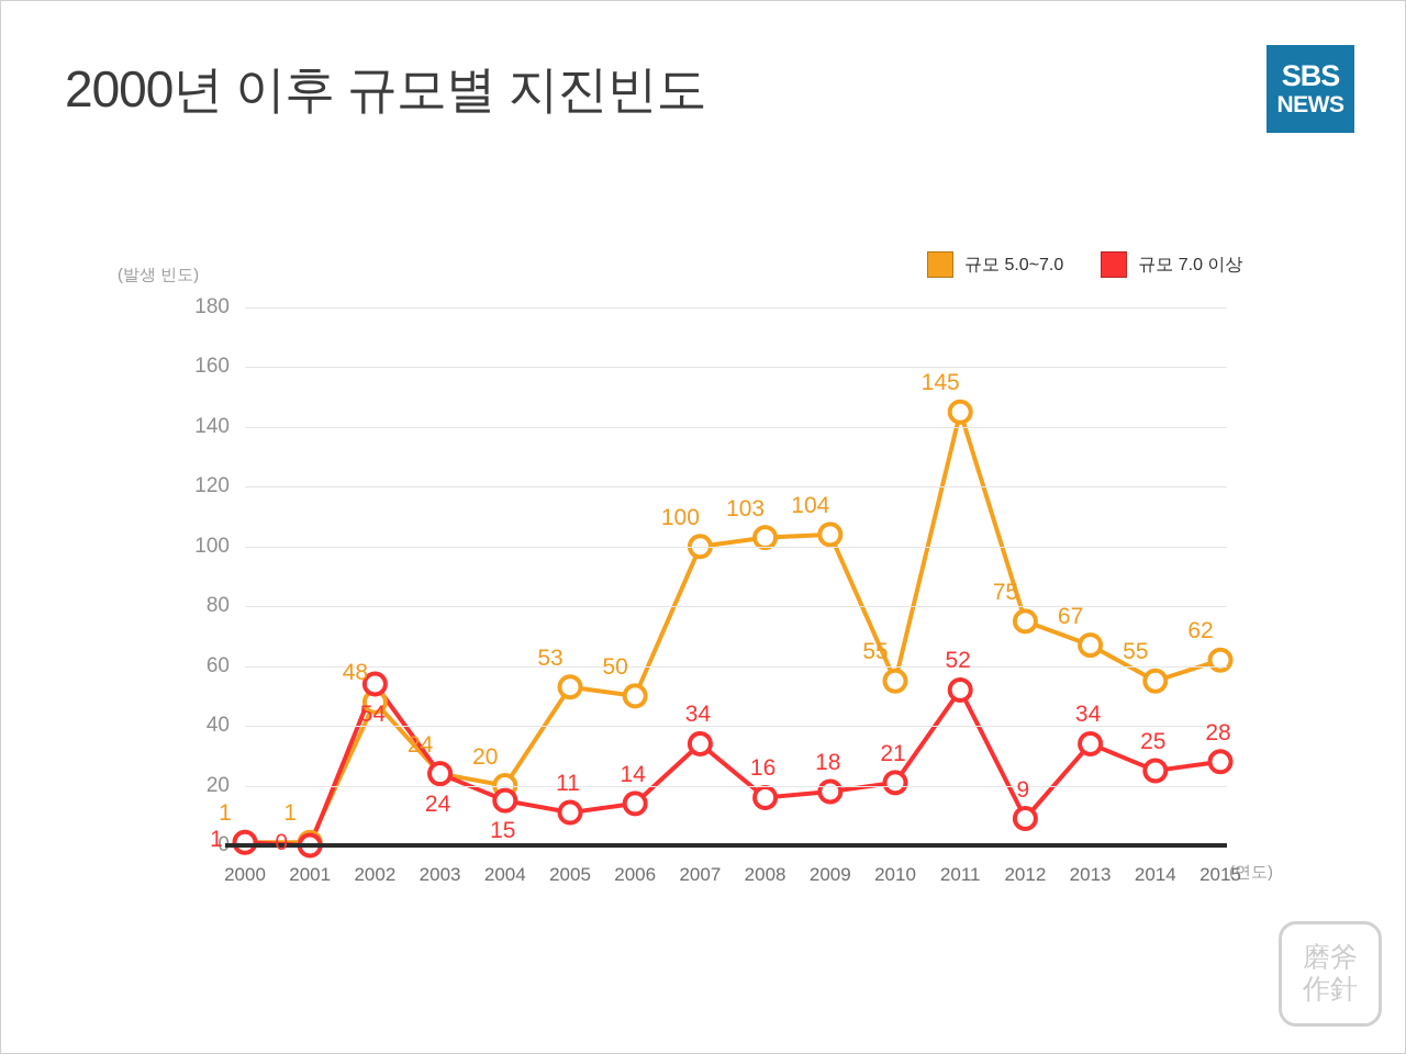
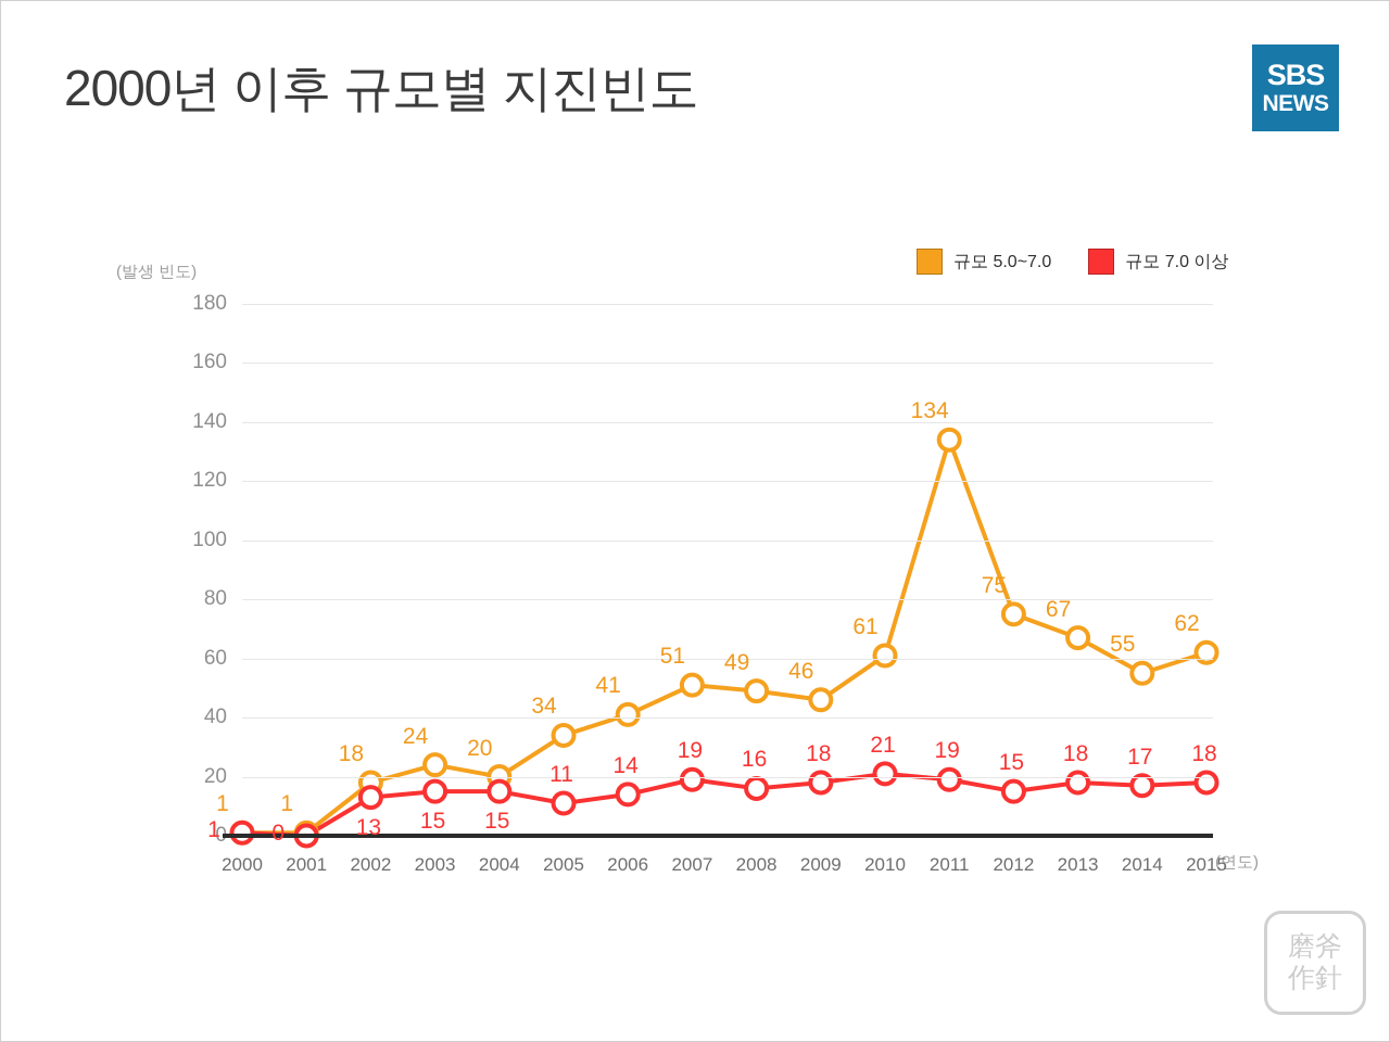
규모 5.0~7.0/2002: 48 -> 18
규모 7.0 이상/2002: 54 -> 13
규모 7.0 이상/2003: 24 -> 15
규모 5.0~7.0/2005: 53 -> 34
규모 5.0~7.0/2006: 50 -> 41
규모 5.0~7.0/2007: 100 -> 51
규모 7.0 이상/2007: 34 -> 19
규모 5.0~7.0/2008: 103 -> 49
규모 5.0~7.0/2009: 104 -> 46
규모 5.0~7.0/2010: 55 -> 61
규모 5.0~7.0/2011: 145 -> 134
규모 7.0 이상/2011: 52 -> 19
규모 7.0 이상/2012: 9 -> 15
규모 7.0 이상/2013: 34 -> 18
규모 7.0 이상/2014: 25 -> 17
규모 7.0 이상/2015: 28 -> 18
